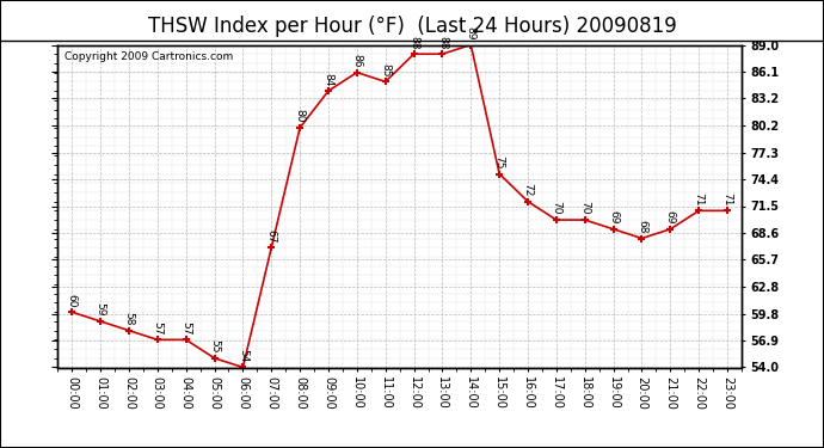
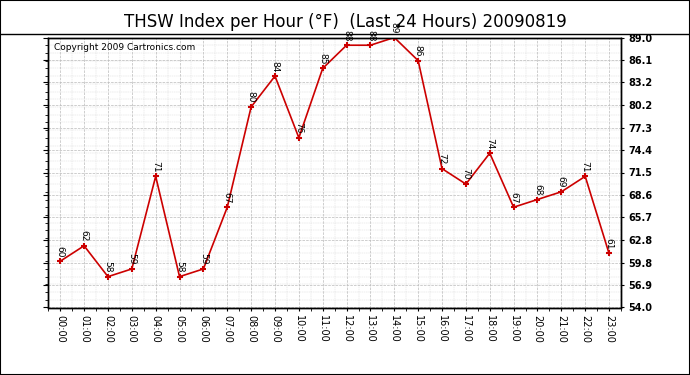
01:00: 59 -> 62
03:00: 57 -> 59
04:00: 57 -> 71
05:00: 55 -> 58
06:00: 54 -> 59
10:00: 86 -> 76
15:00: 75 -> 86
18:00: 70 -> 74
19:00: 69 -> 67
23:00: 71 -> 61
